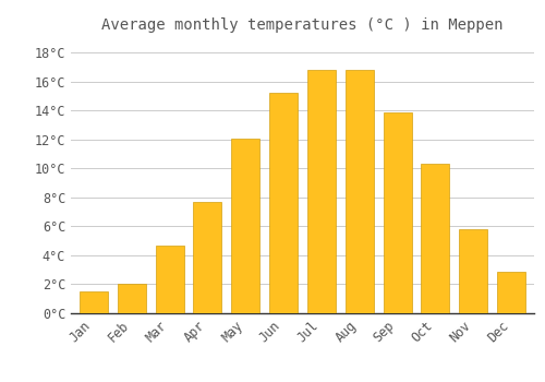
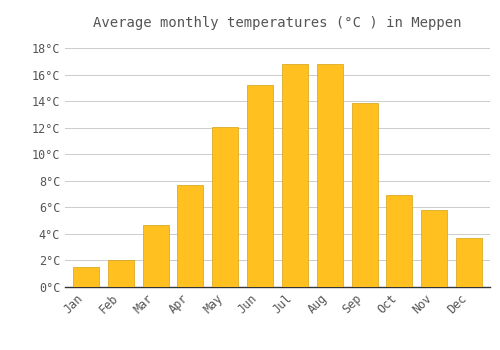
Oct: 10.3°C -> 6.9°C
Dec: 2.9°C -> 3.7°C
